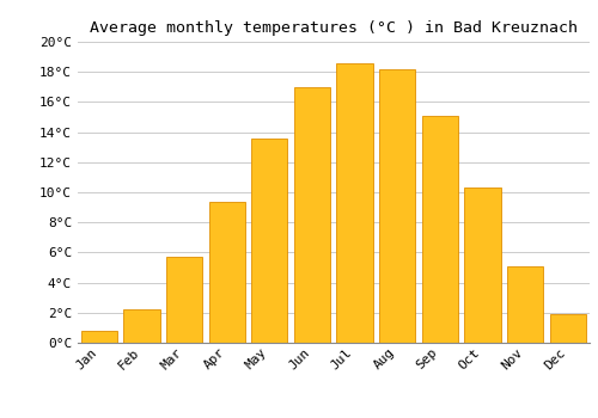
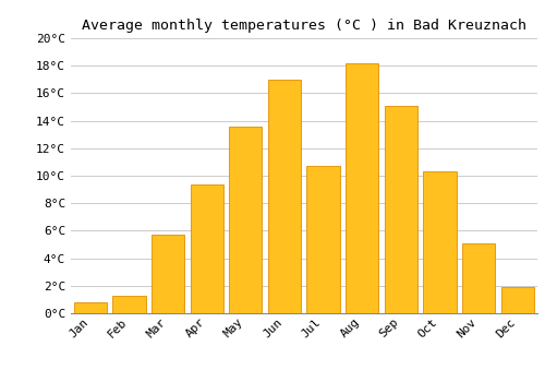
Feb: 2.2°C -> 1.3°C
Jul: 18.6°C -> 10.7°C
